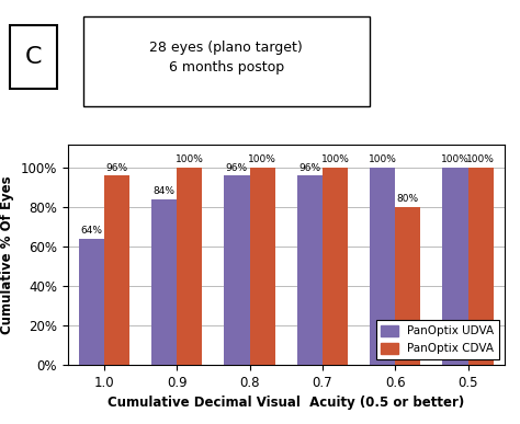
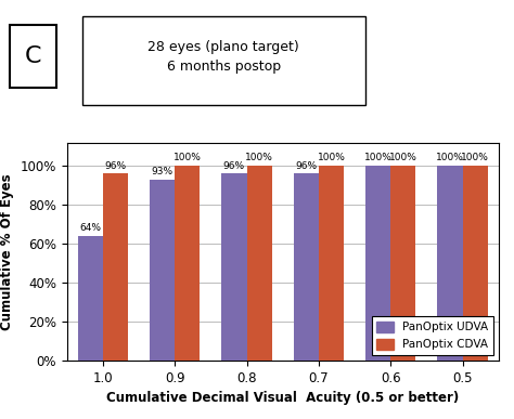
PanOptix UDVA/0.9: 84% -> 93%
PanOptix CDVA/0.6: 80% -> 100%
